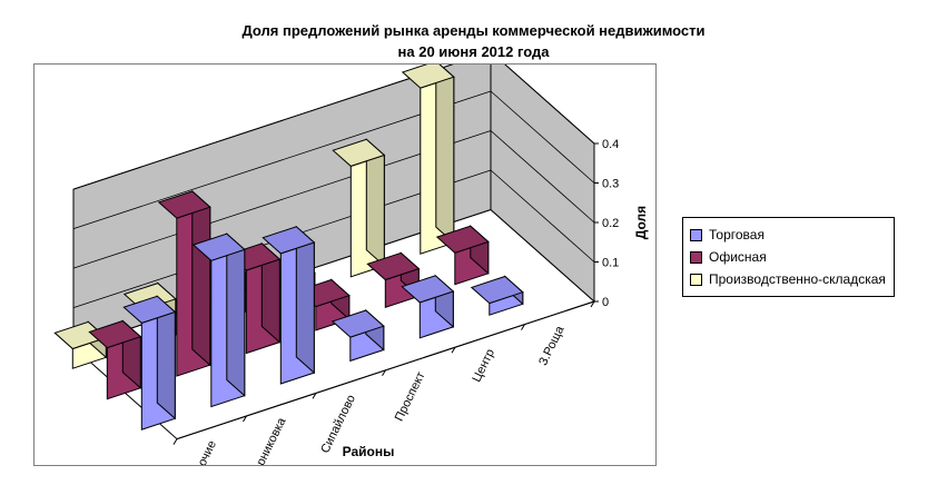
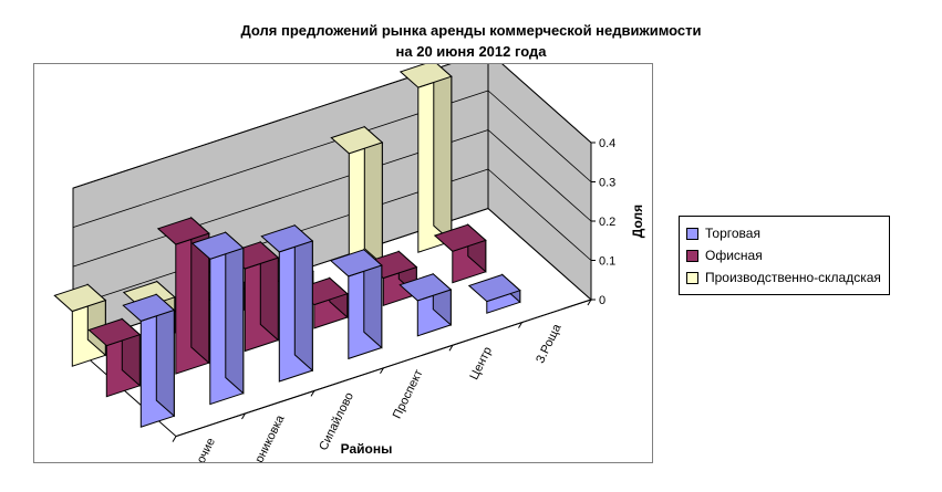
Производственно-складская/Черниковка: 0.28 -> 0.31
Торговая/Сипайлово: 0.06 -> 0.21
Производственно-складская/Проспект: 0.10 -> 0.07
Офисная/Центр: 0.40 -> 0.33
Производственно-складская/З.Роща: 0.05 -> 0.14
